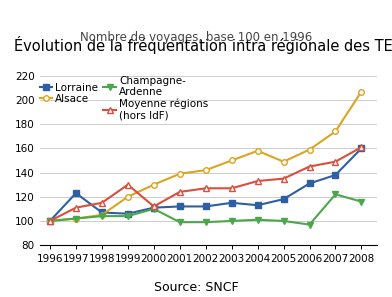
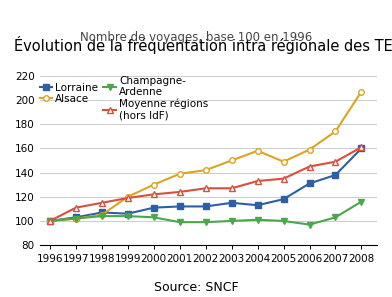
Lorraine/1997: 123 -> 103
Moyenne régions (hors IdF)/1999: 130 -> 119
Champagne- Ardenne/2000: 110 -> 103
Moyenne régions (hors IdF)/2000: 112 -> 122
Champagne- Ardenne/2007: 122 -> 103
